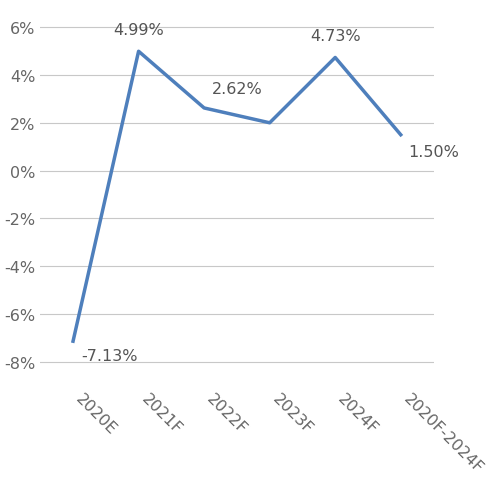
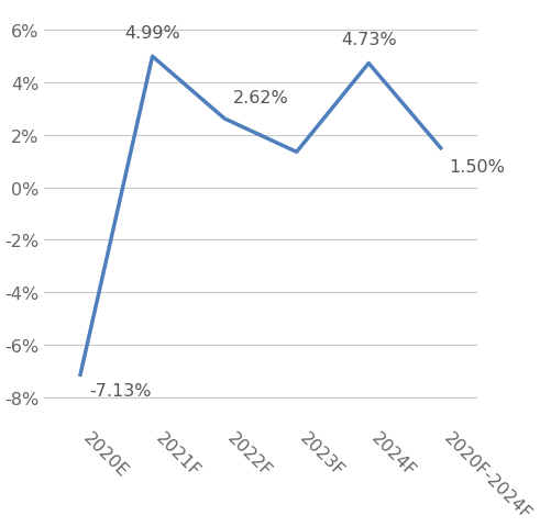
2023F: 2.00% -> 1.35%
